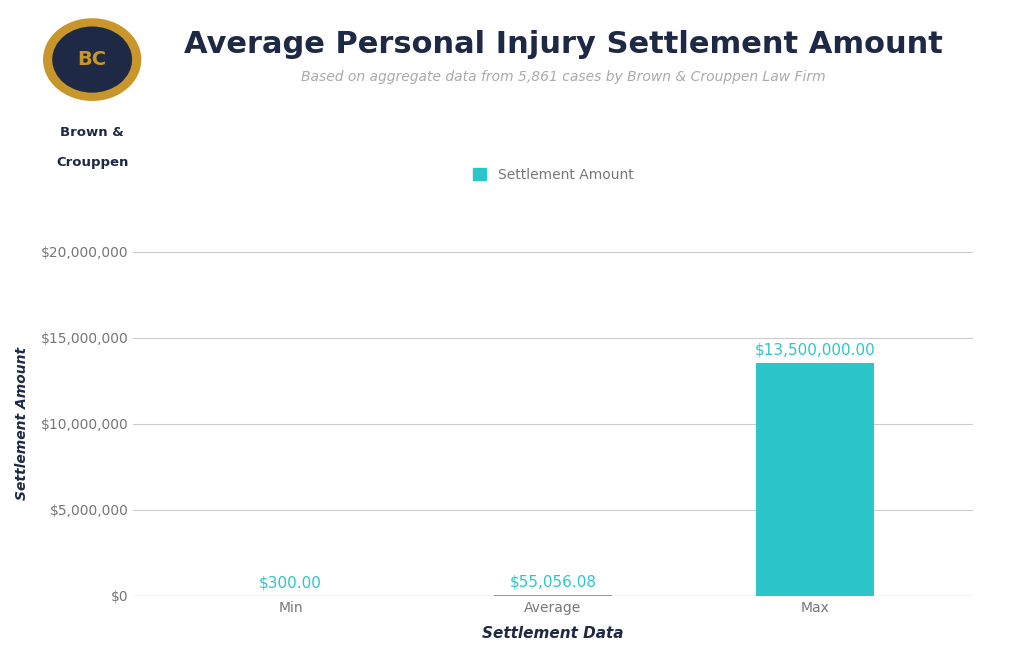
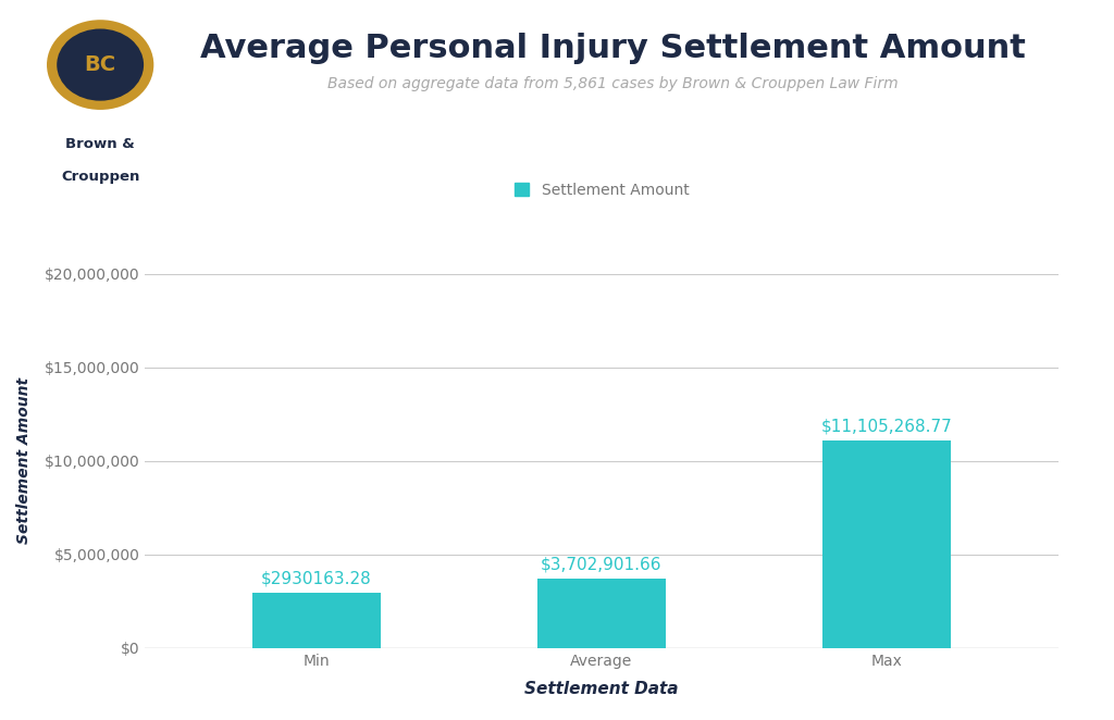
Min: $300.00 -> $2930163.28
Average: $55,056.08 -> $3,702,901.66
Max: $13,500,000.00 -> $11,105,268.77
